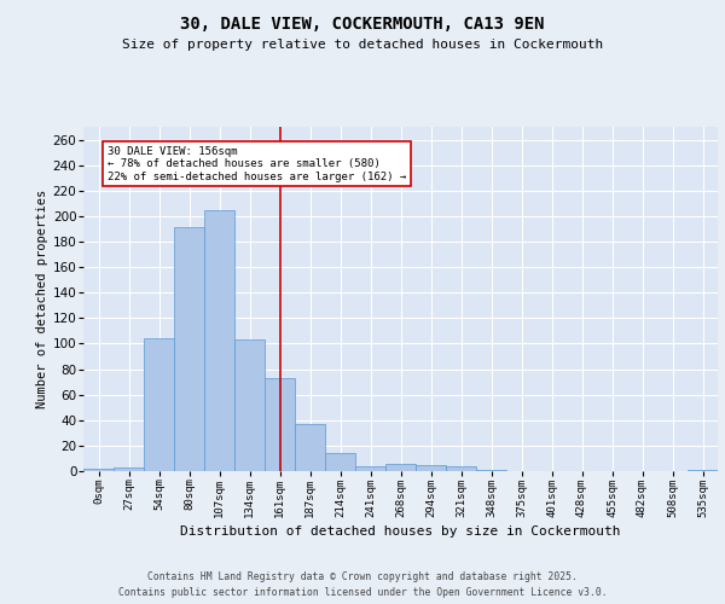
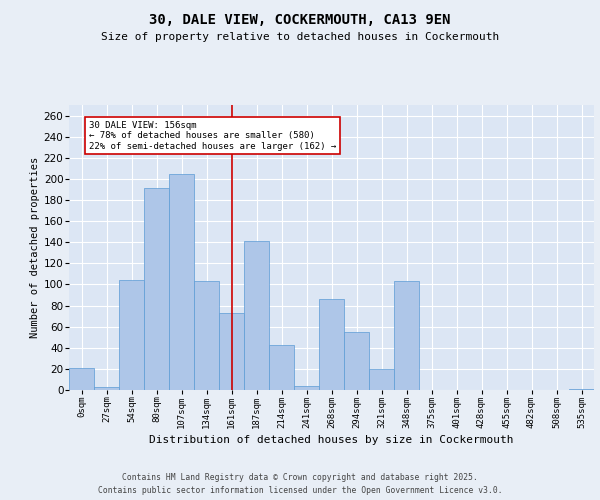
0sqm: 2 -> 21
187sqm: 37 -> 141
214sqm: 14 -> 43
268sqm: 6 -> 86
294sqm: 5 -> 55
321sqm: 4 -> 20
348sqm: 1 -> 103
